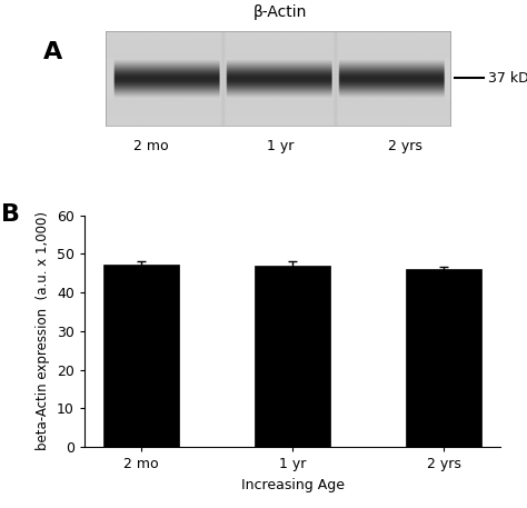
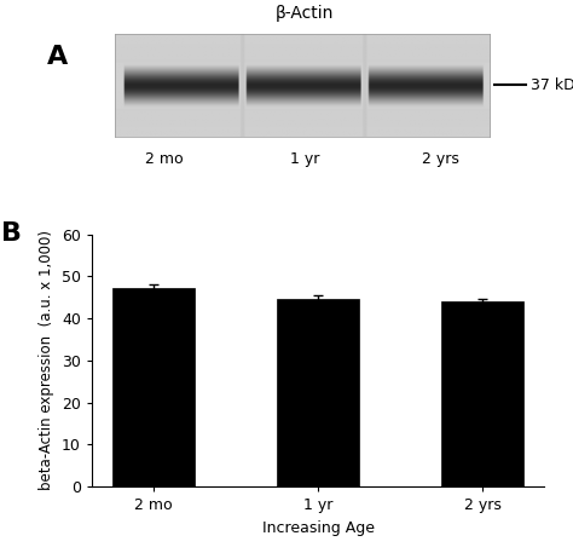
1 yr: 47.0 -> 44.5
2 yrs: 46.0 -> 44.0
